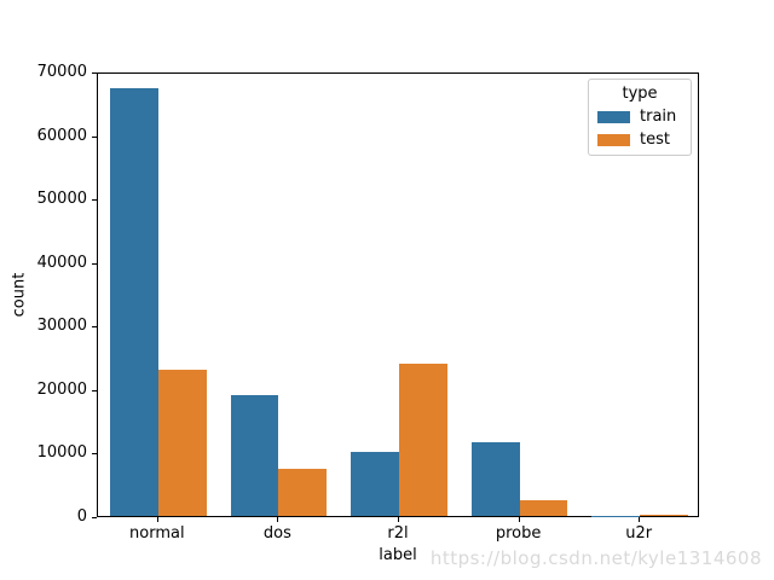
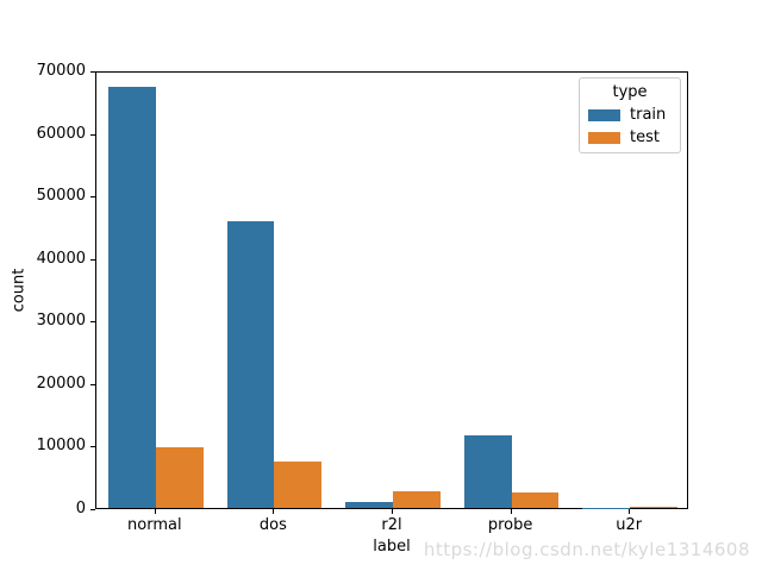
test/normal: 23000 -> 10000
train/dos: 19000 -> 46000
train/r2l: 10000 -> 1000
test/r2l: 24000 -> 3000
